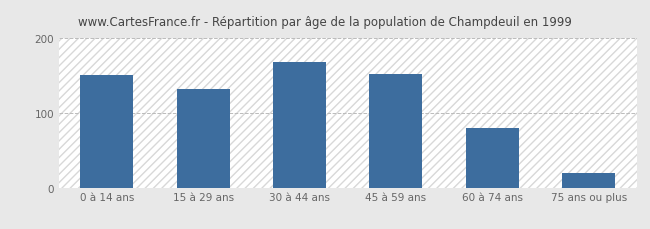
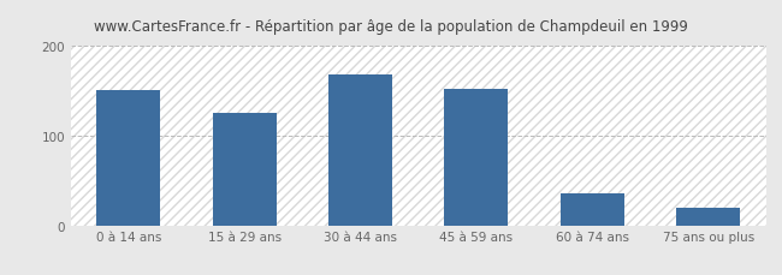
15 à 29 ans: 132 -> 125
60 à 74 ans: 80 -> 35
